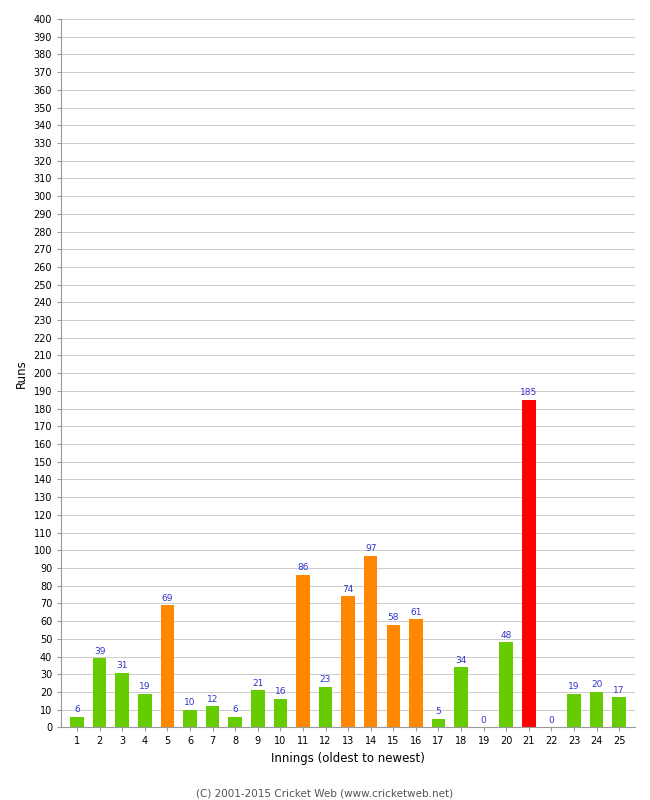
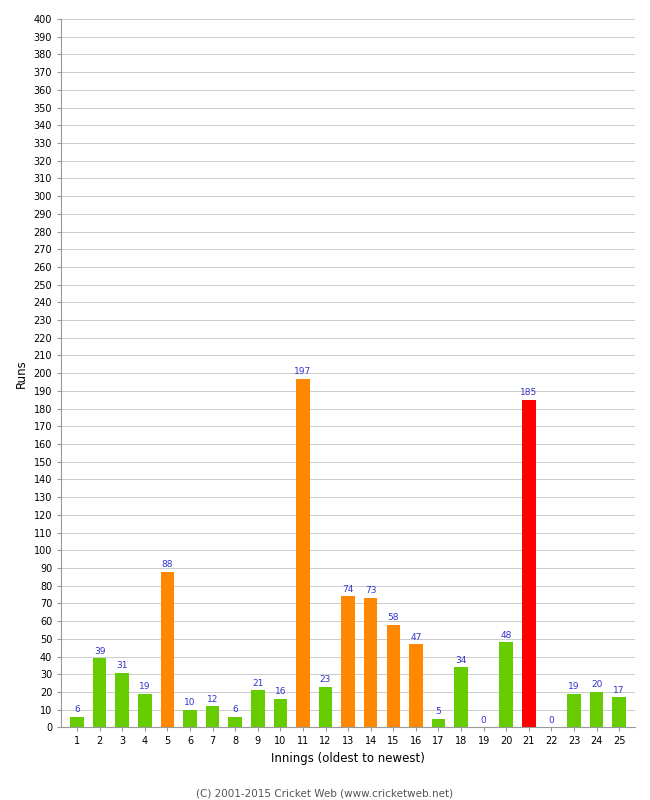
5: 69 -> 88
11: 86 -> 197
14: 97 -> 73
16: 61 -> 47
